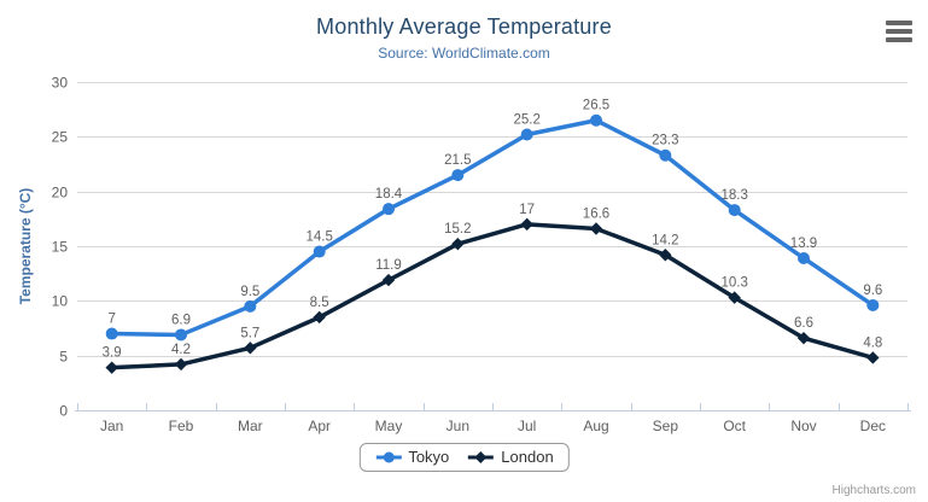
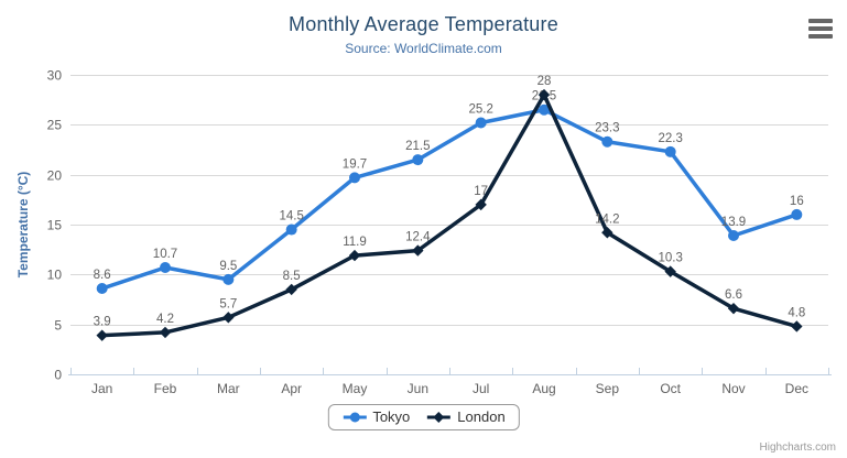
Tokyo/Jan: 7 -> 8.6
Tokyo/Feb: 6.9 -> 10.7
Tokyo/May: 18.4 -> 19.7
London/Jun: 15.2 -> 12.4
London/Aug: 16.6 -> 28
Tokyo/Oct: 18.3 -> 22.3
Tokyo/Dec: 9.6 -> 16
